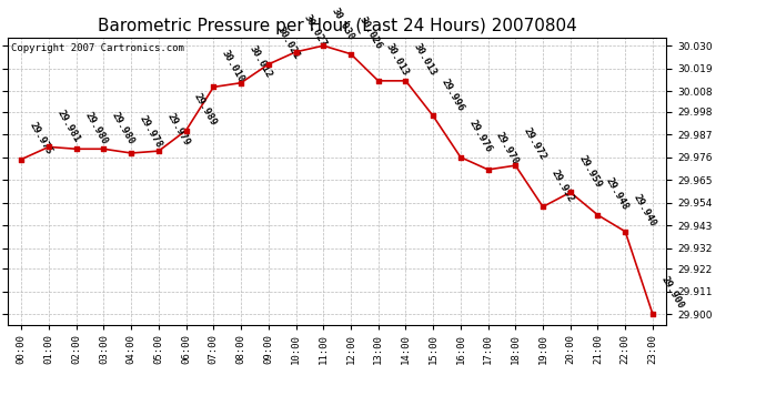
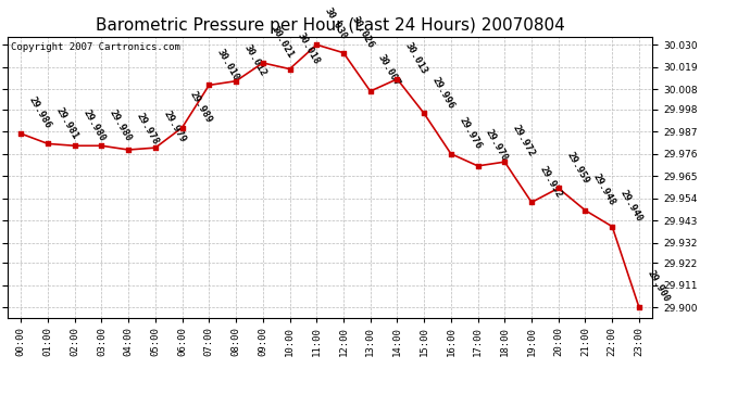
00:00: 29.975 -> 29.986
10:00: 30.027 -> 30.018
13:00: 30.013 -> 30.007
